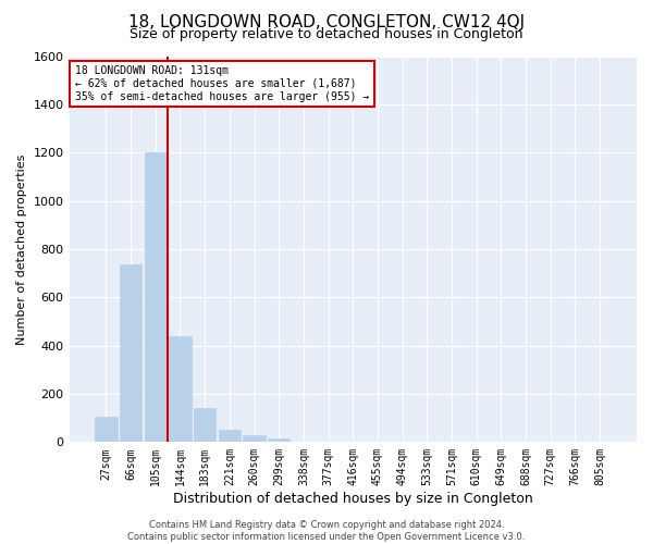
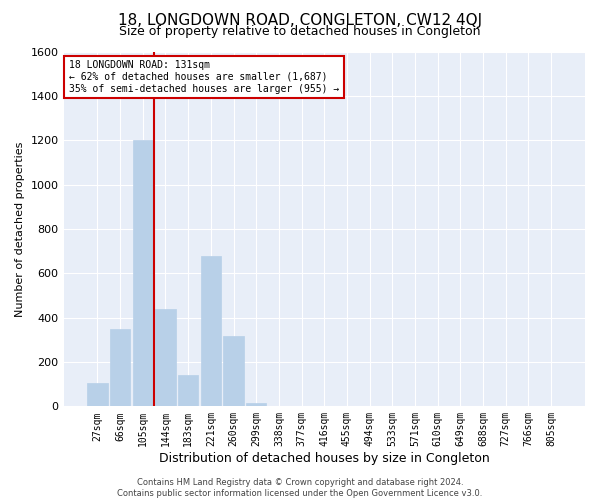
66sqm: 735 -> 350
221sqm: 50 -> 680
260sqm: 30 -> 315
